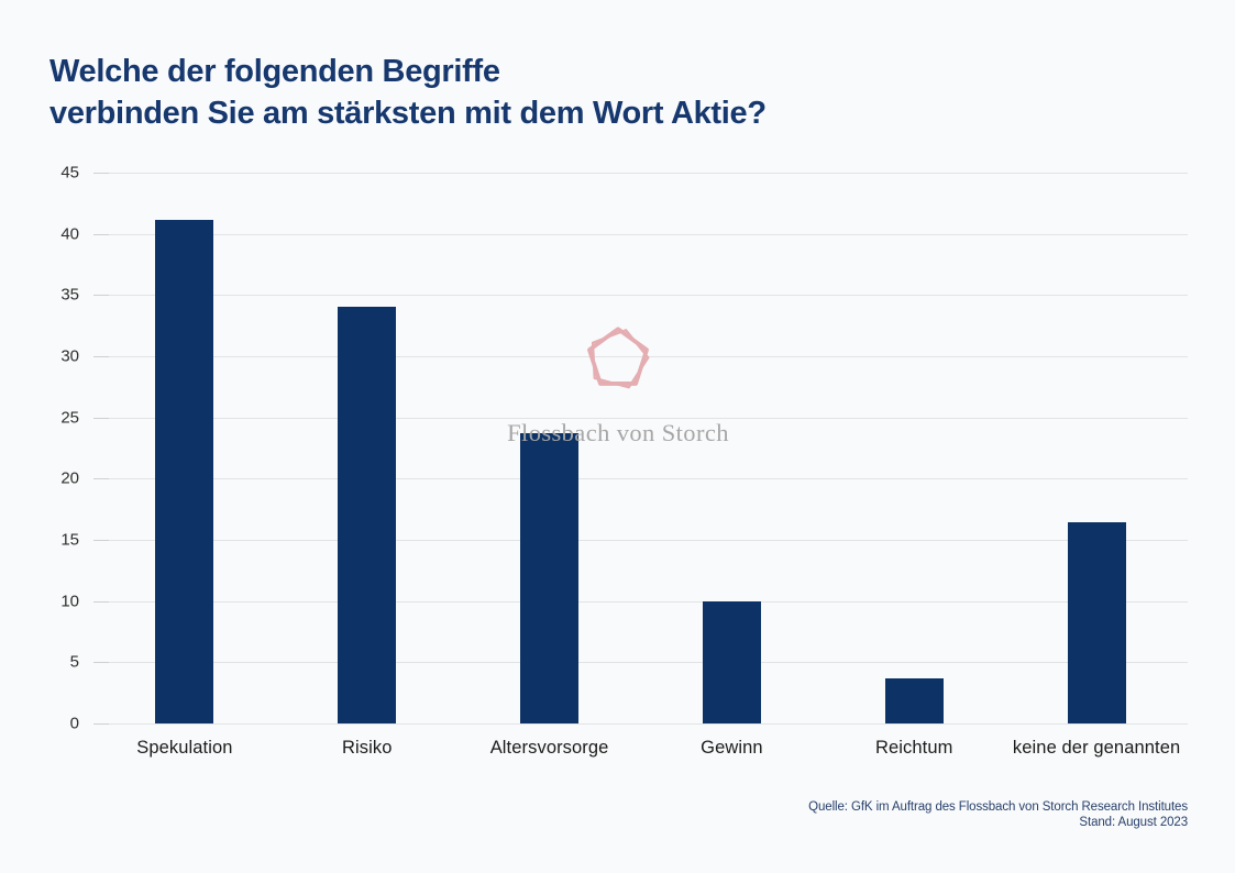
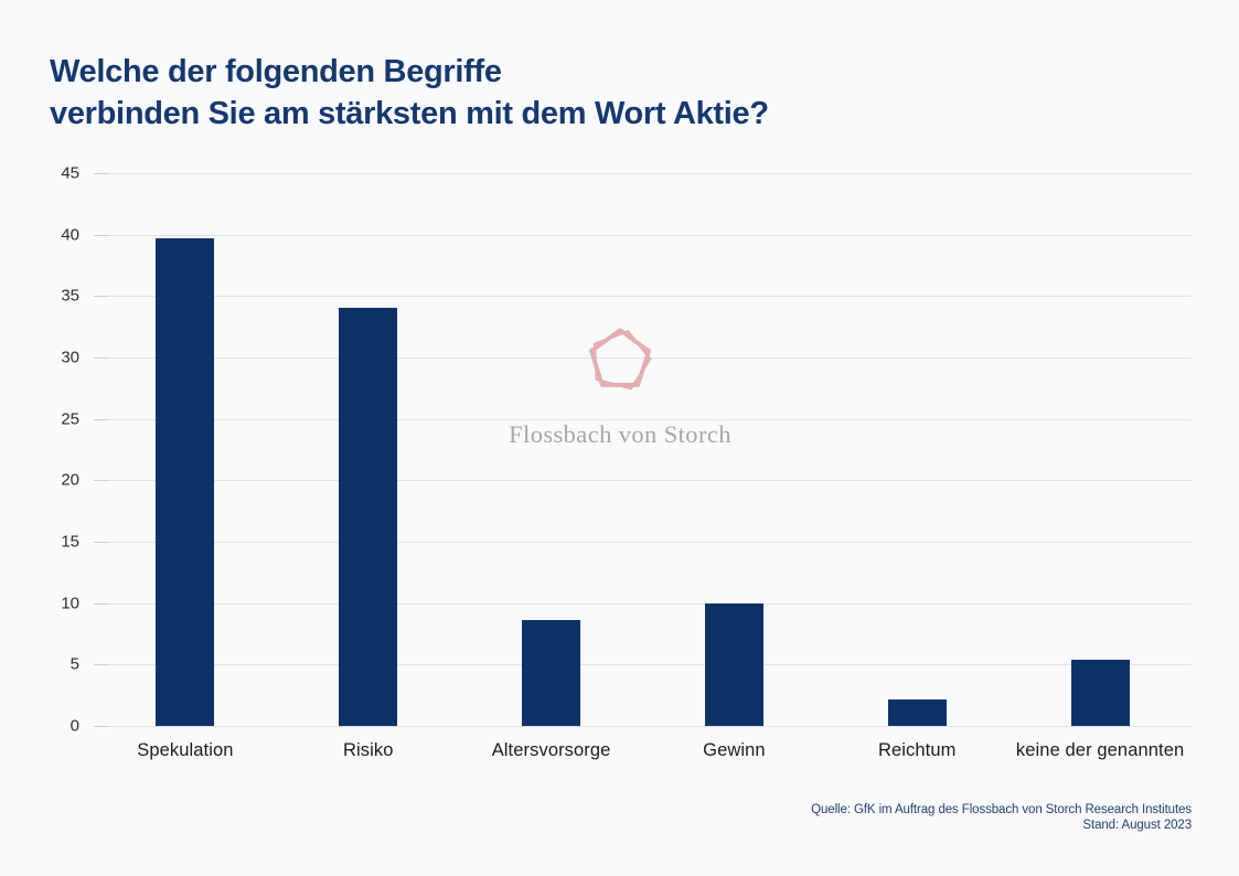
Spekulation: 41.1 -> 39.7
Altersvorsorge: 23.7 -> 8.6
Reichtum: 3.7 -> 2.2
keine der genannten: 16.4 -> 5.4
